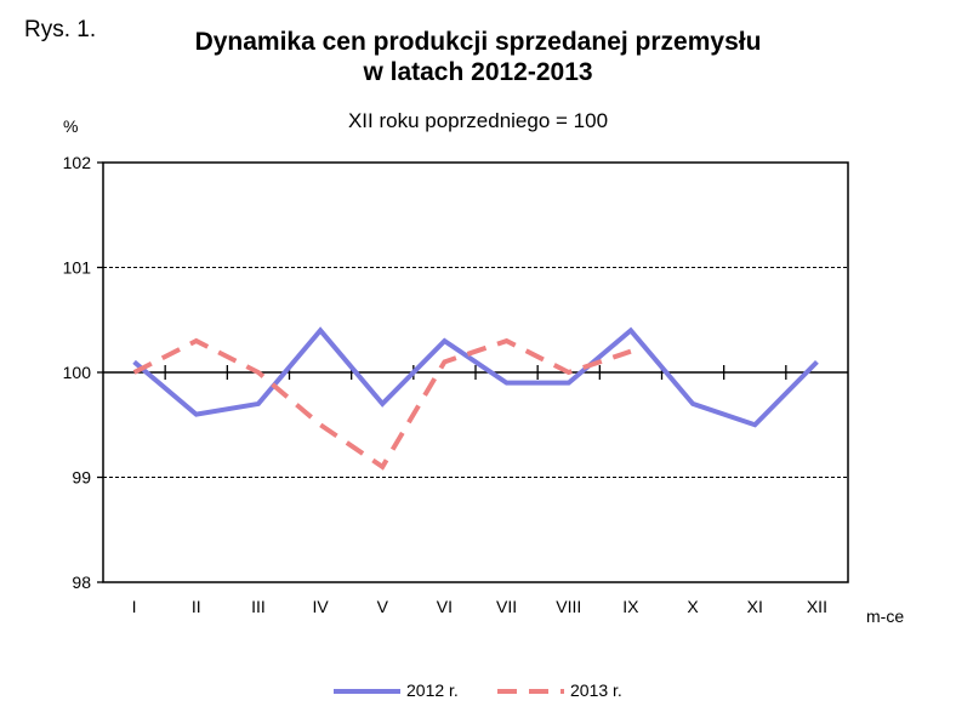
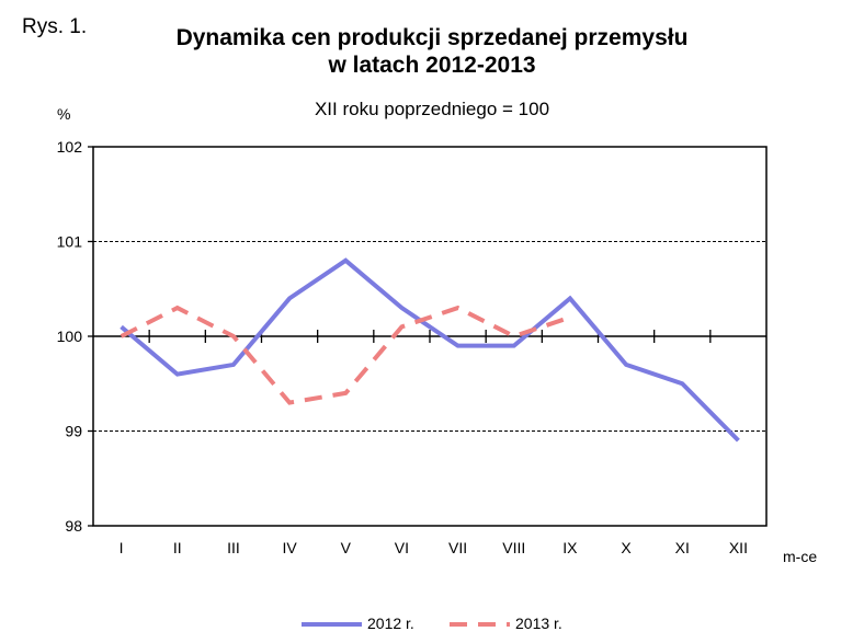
2013 r./IV: 99.5 -> 99.3
2012 r./V: 99.7 -> 100.8
2013 r./V: 99.1 -> 99.4
2012 r./XII: 100.1 -> 98.9
